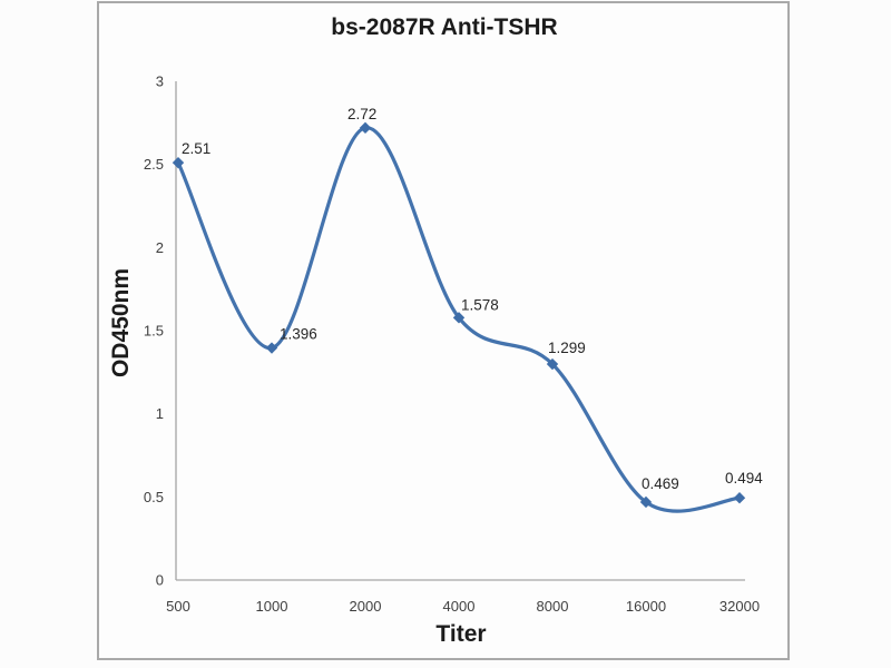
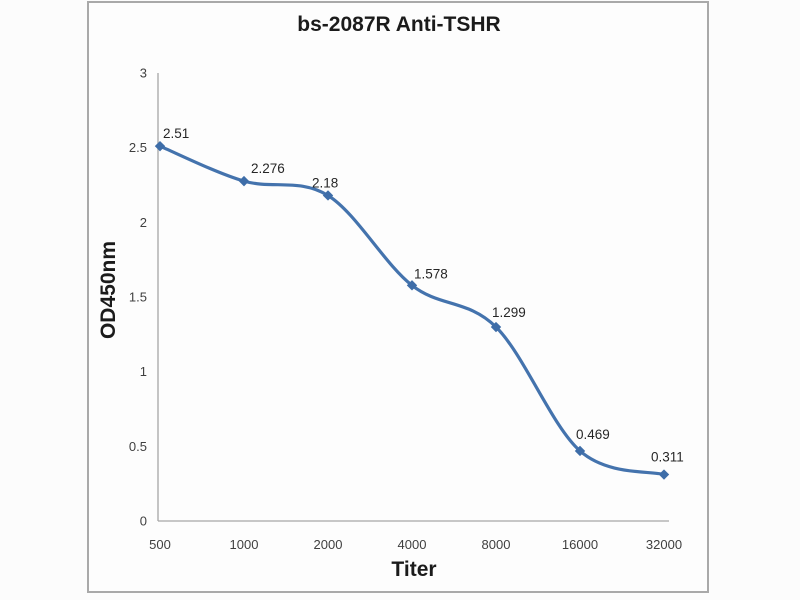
1000: 1.396 -> 2.276
2000: 2.72 -> 2.18
32000: 0.494 -> 0.311
